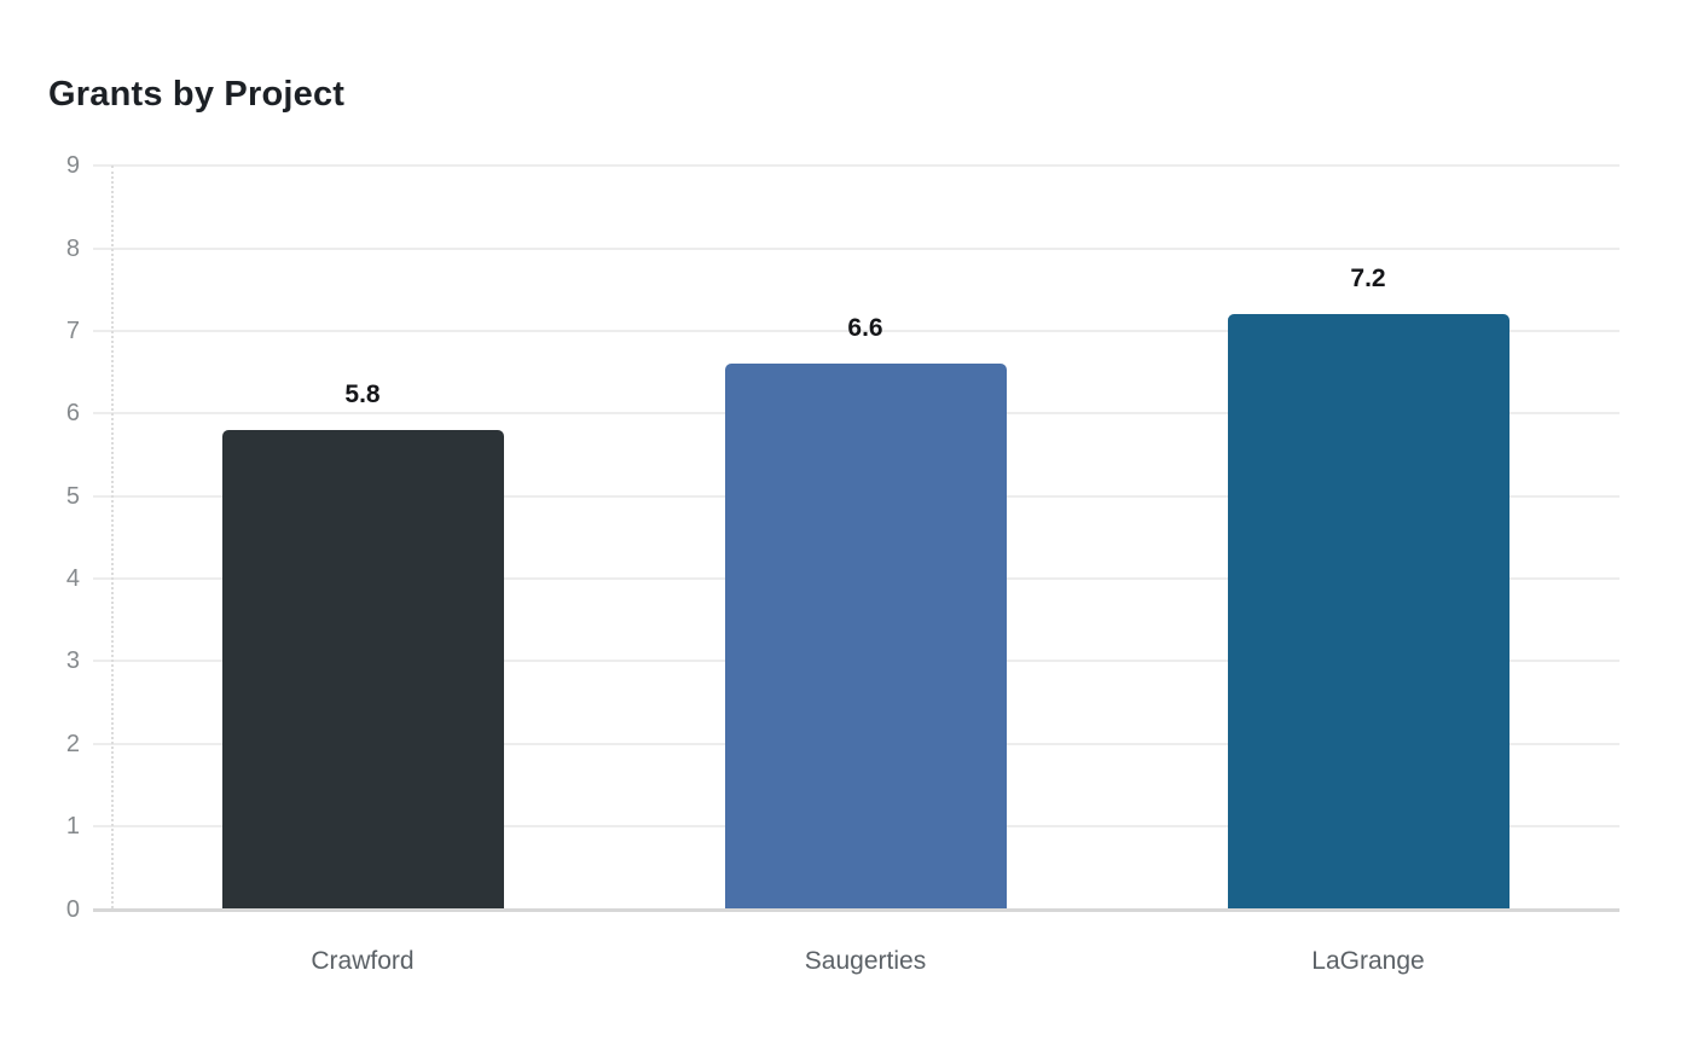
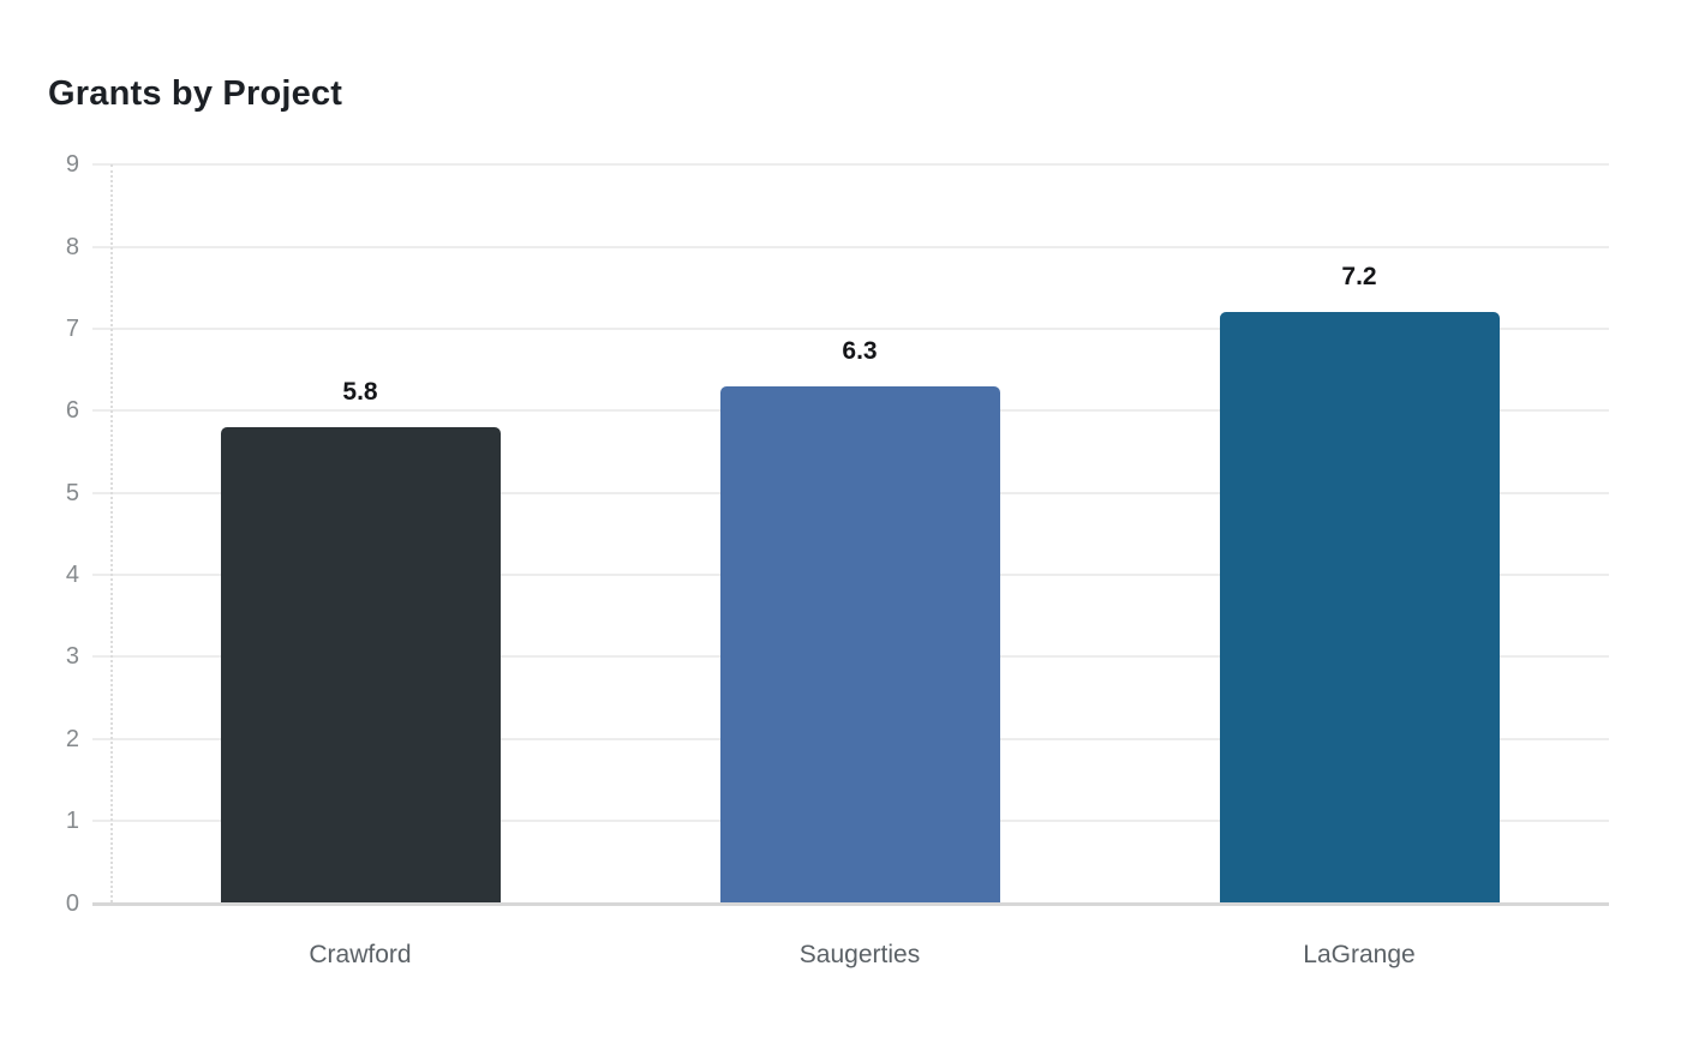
Saugerties: 6.6 -> 6.3
